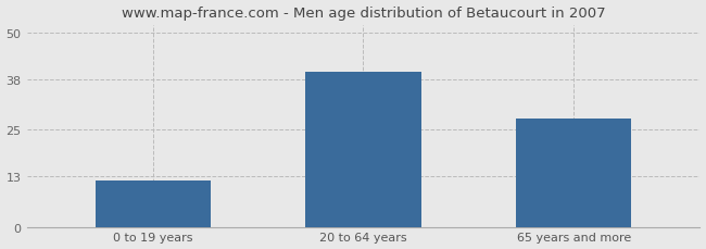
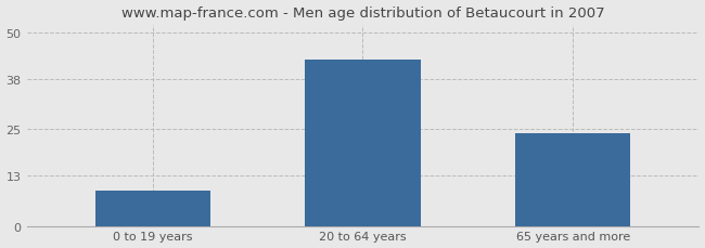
0 to 19 years: 12 -> 9
20 to 64 years: 40 -> 43
65 years and more: 28 -> 24
